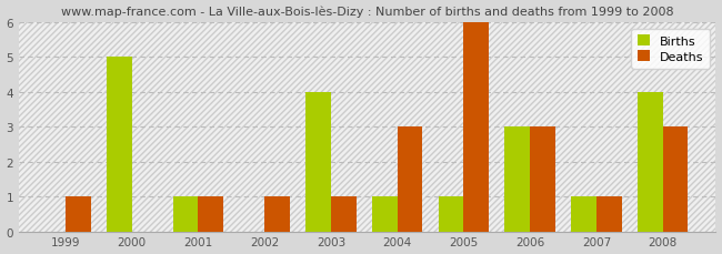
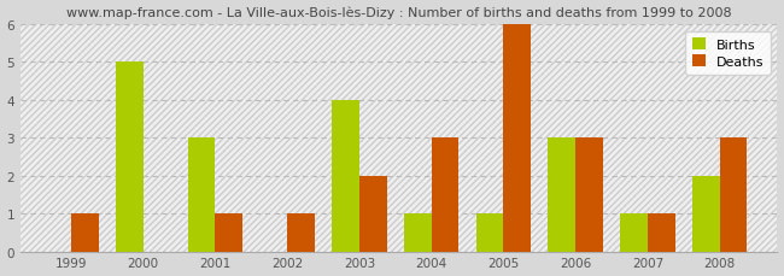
Births/2001: 1 -> 3
Deaths/2003: 1 -> 2
Births/2008: 4 -> 2
